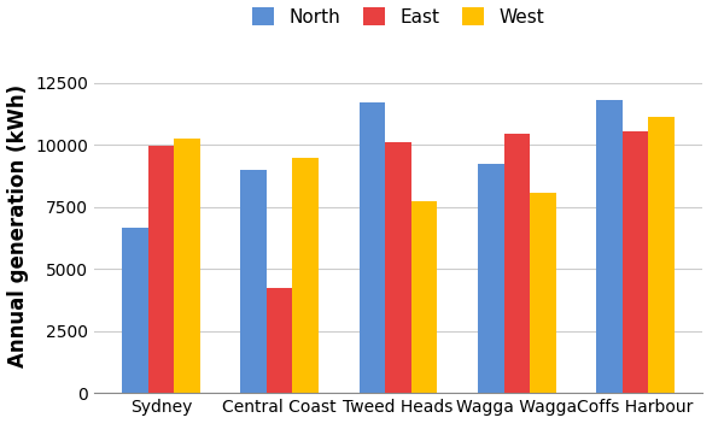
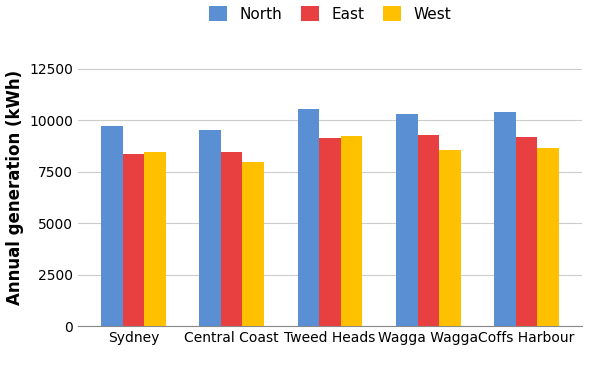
North/Sydney: 6650 -> 9750
East/Sydney: 9950 -> 8350
West/Sydney: 10250 -> 8450
North/Central Coast: 9000 -> 9550
East/Central Coast: 4250 -> 8450
West/Central Coast: 9500 -> 8000
North/Tweed Heads: 11700 -> 10550
East/Tweed Heads: 10100 -> 9150
West/Tweed Heads: 7750 -> 9250
North/Wagga Wagga: 9250 -> 10300
East/Wagga Wagga: 10450 -> 9300
West/Wagga Wagga: 8100 -> 8550
North/Coffs Harbour: 11800 -> 10400
East/Coffs Harbour: 10550 -> 9200
West/Coffs Harbour: 11150 -> 8650
